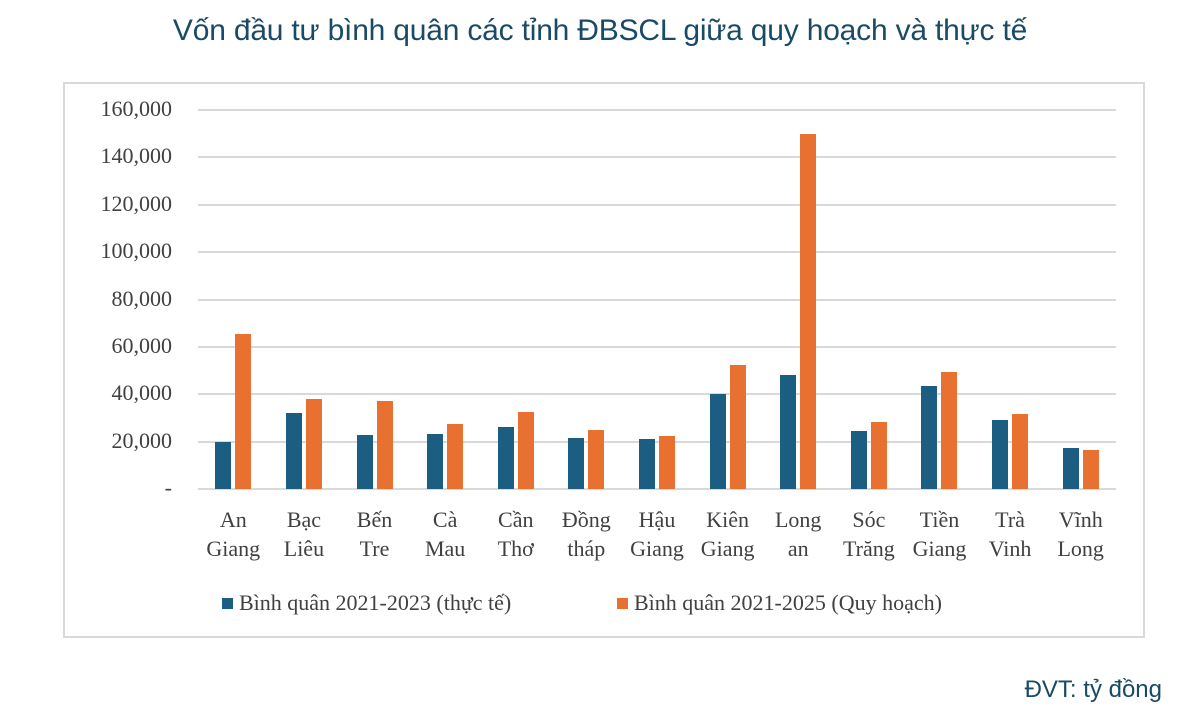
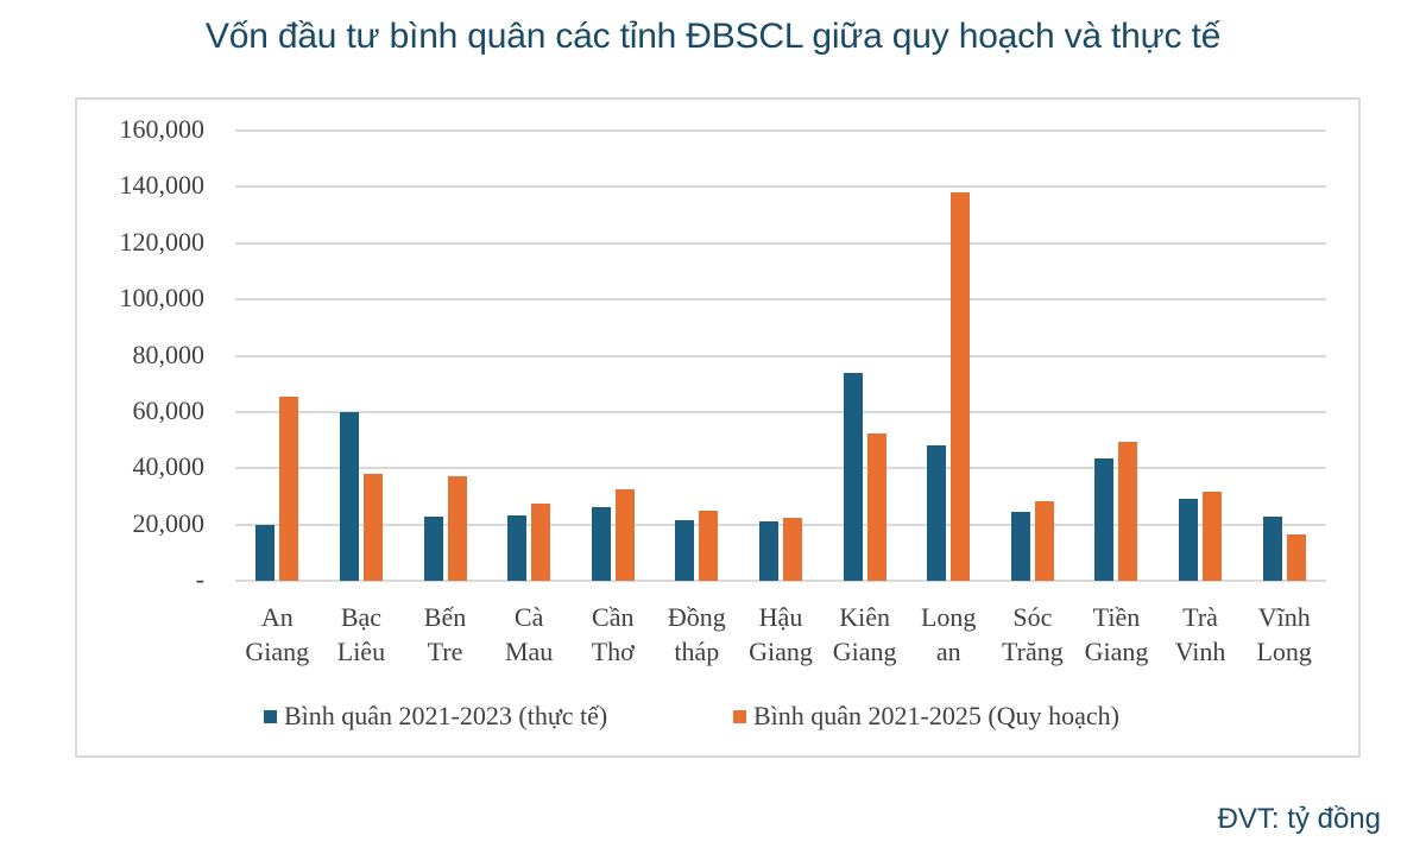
Bình quân 2021-2023 (thực tế)/Bạc Liêu: 32000 -> 60000
Bình quân 2021-2023 (thực tế)/Kiên Giang: 40000 -> 74000
Bình quân 2021-2025 (Quy hoạch)/Long an: 150000 -> 138000
Bình quân 2021-2023 (thực tế)/Vĩnh Long: 17000 -> 23000
